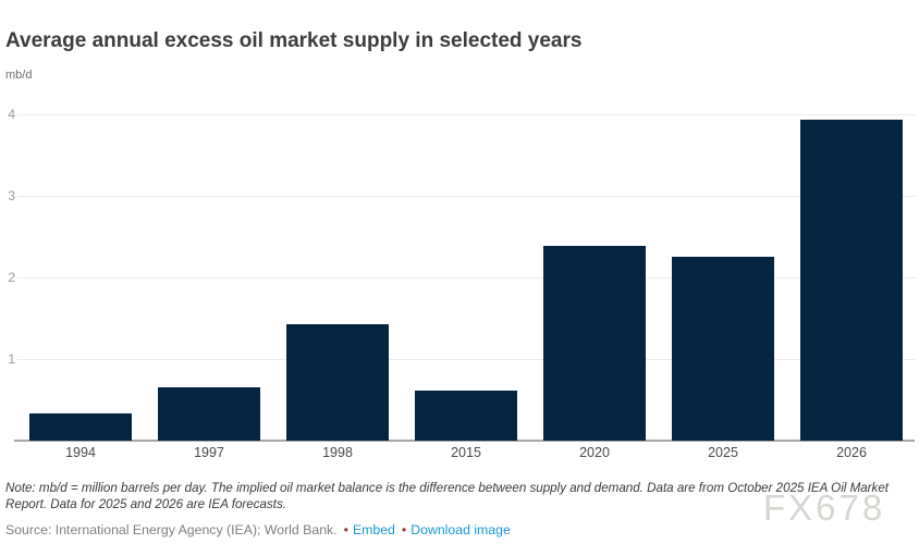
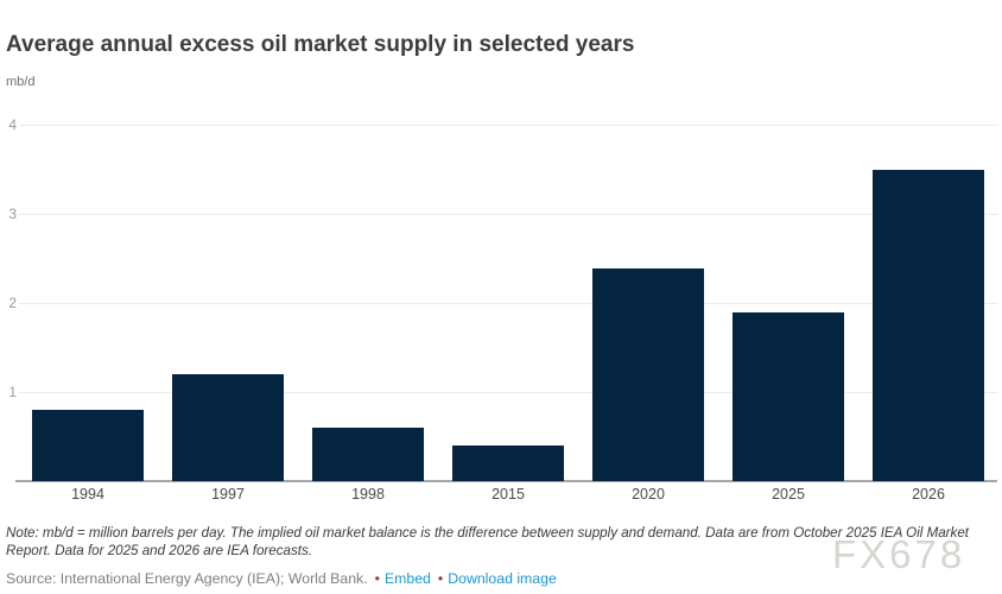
1994: 0.3 -> 0.8
1997: 0.7 -> 1.2
1998: 1.4 -> 0.6
2015: 0.6 -> 0.4
2025: 2.2 -> 1.9
2026: 3.9 -> 3.5
